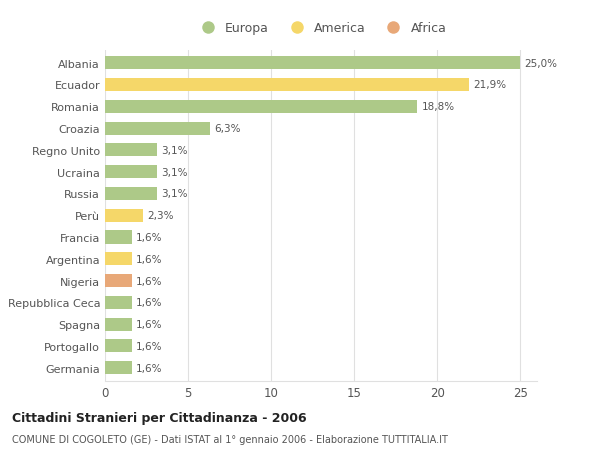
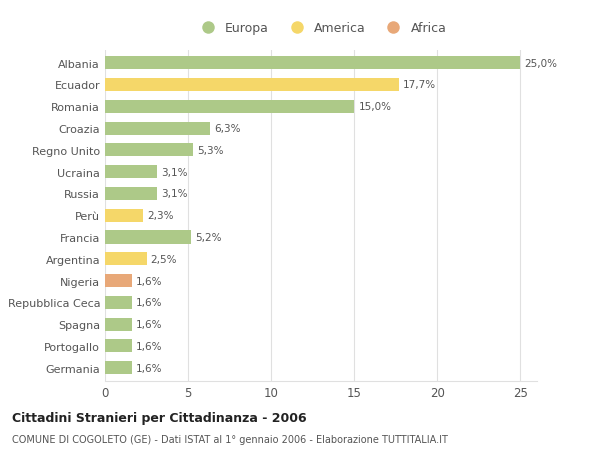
Ecuador: 21,9% -> 17,7%
Romania: 18,8% -> 15,0%
Regno Unito: 3,1% -> 5,3%
Francia: 1,6% -> 5,2%
Argentina: 1,6% -> 2,5%
